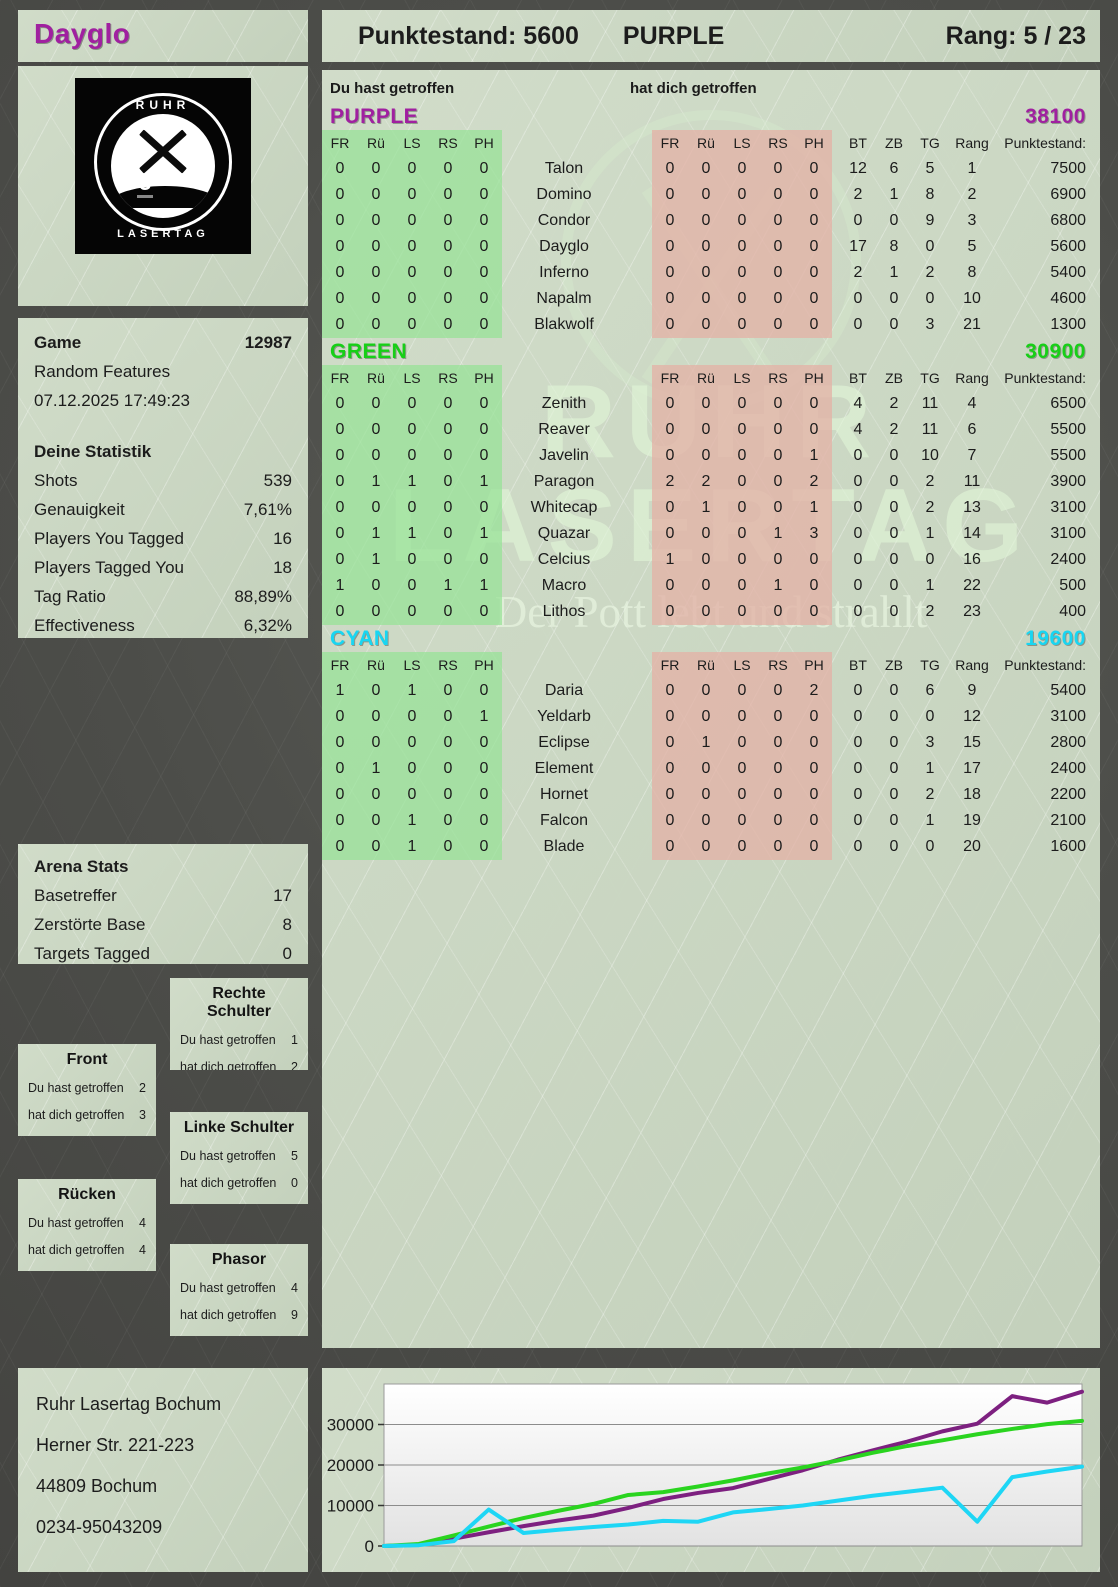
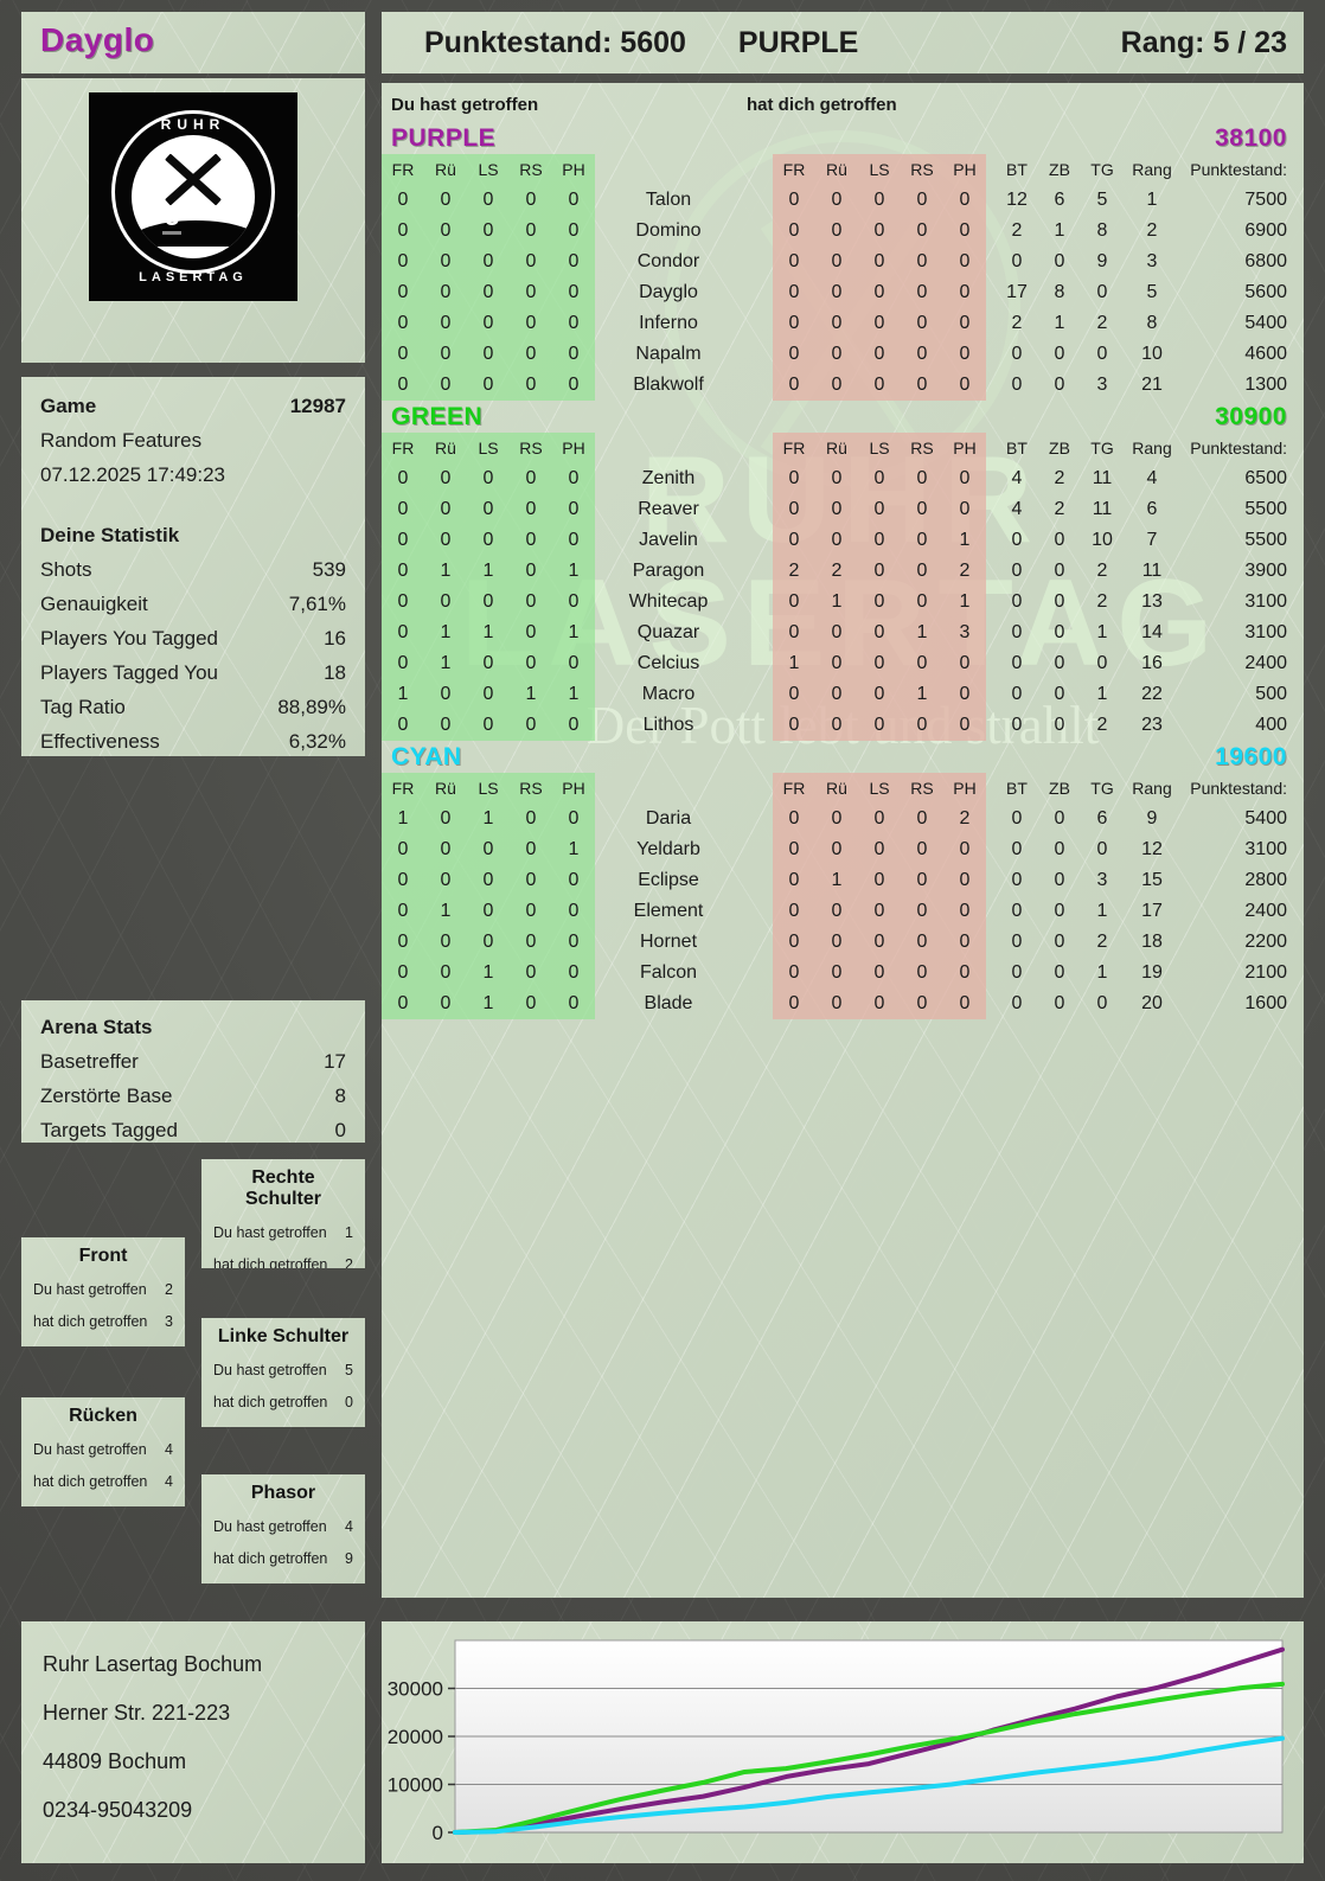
CYAN/3: 9000 -> 2000
CYAN/9: 6000 -> 7000
CYAN/17: 6000 -> 16000
PURPLE/18: 37000 -> 33000
